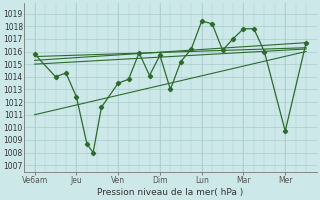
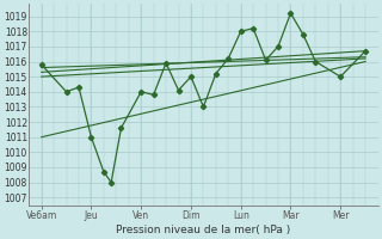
Jeu: 1012.4 -> 1011.0
Ven: 1013.5 -> 1014.0
Dim: 1015.7 -> 1015.0
Lun: 1018.4 -> 1018.0
Mar: 1017.8 -> 1019.2
Mer: 1009.7 -> 1015.0
